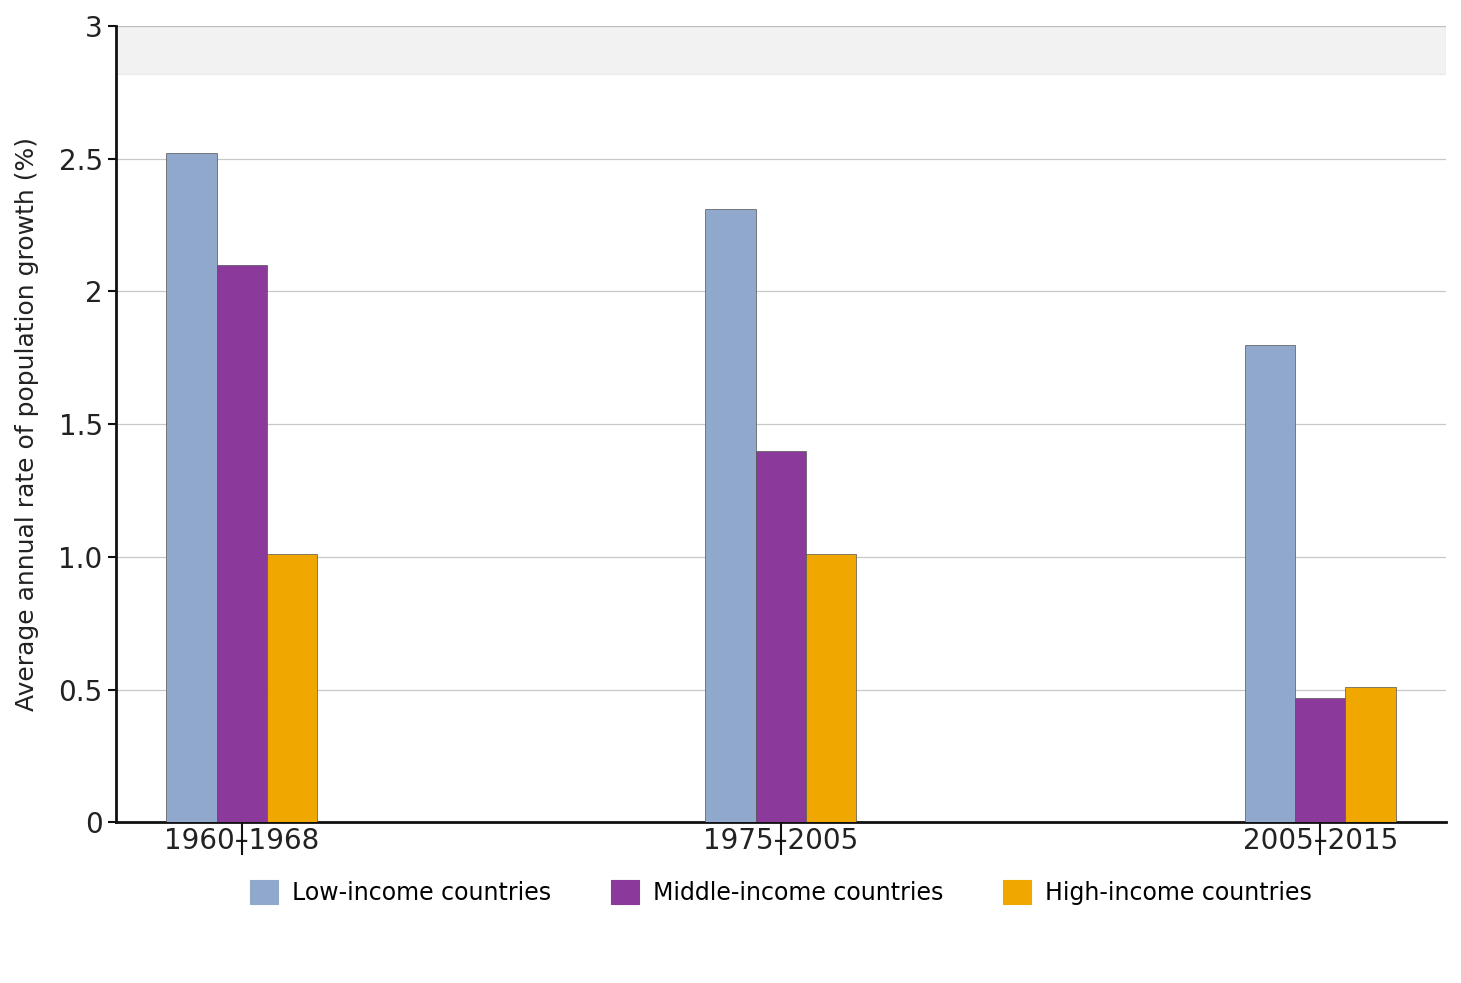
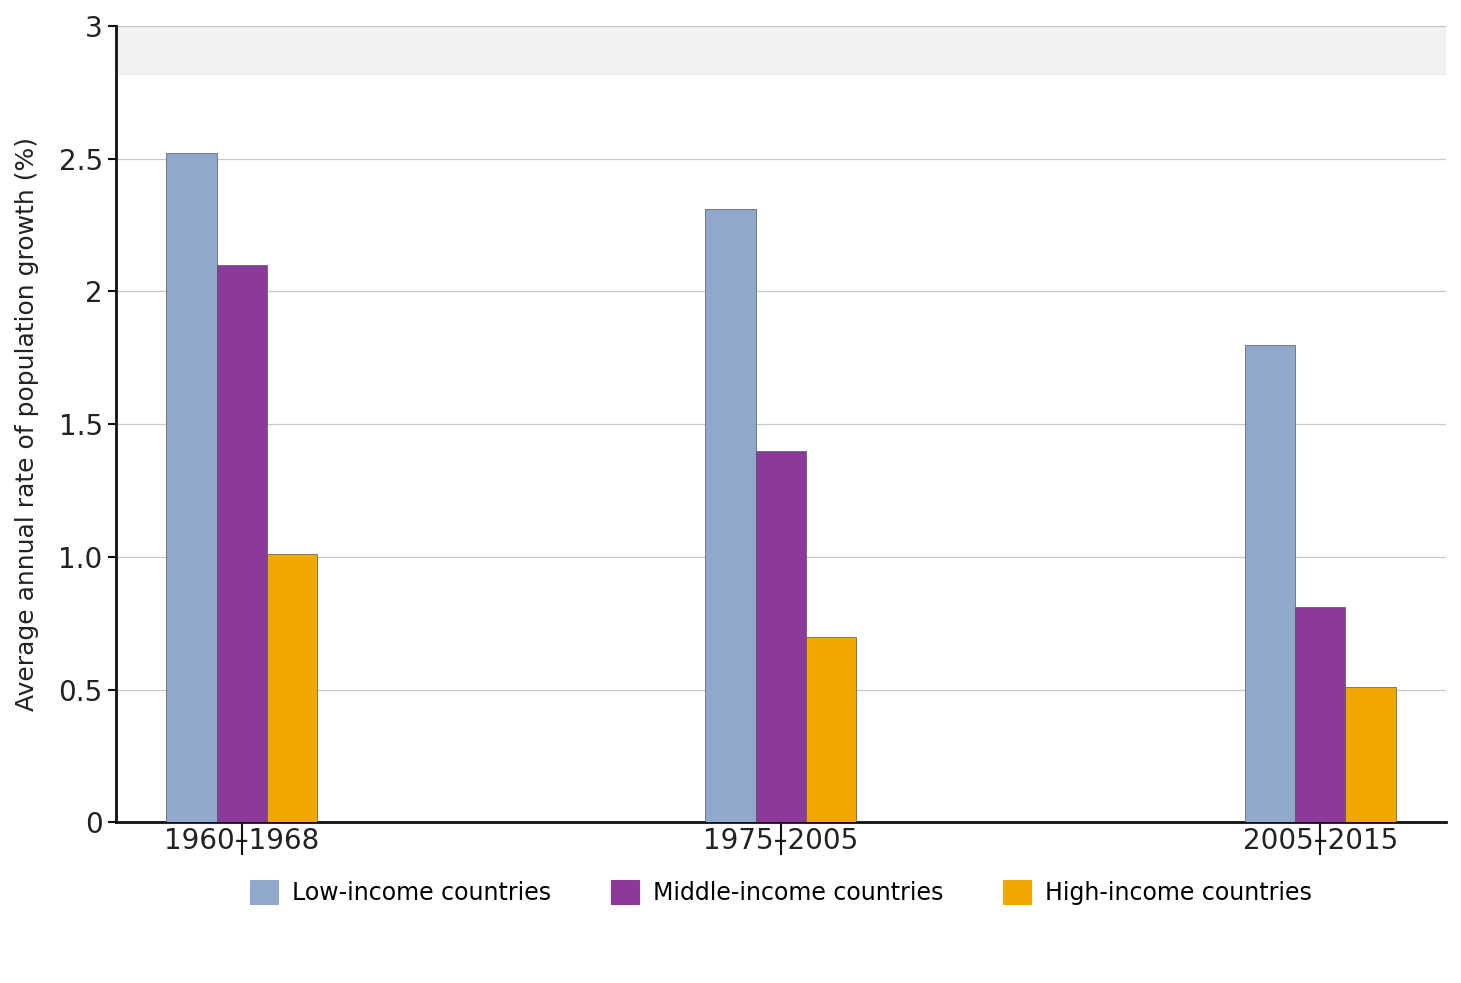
High-income countries/1975–2005: 1.01 -> 0.70
Middle-income countries/2005–2015: 0.47 -> 0.81
